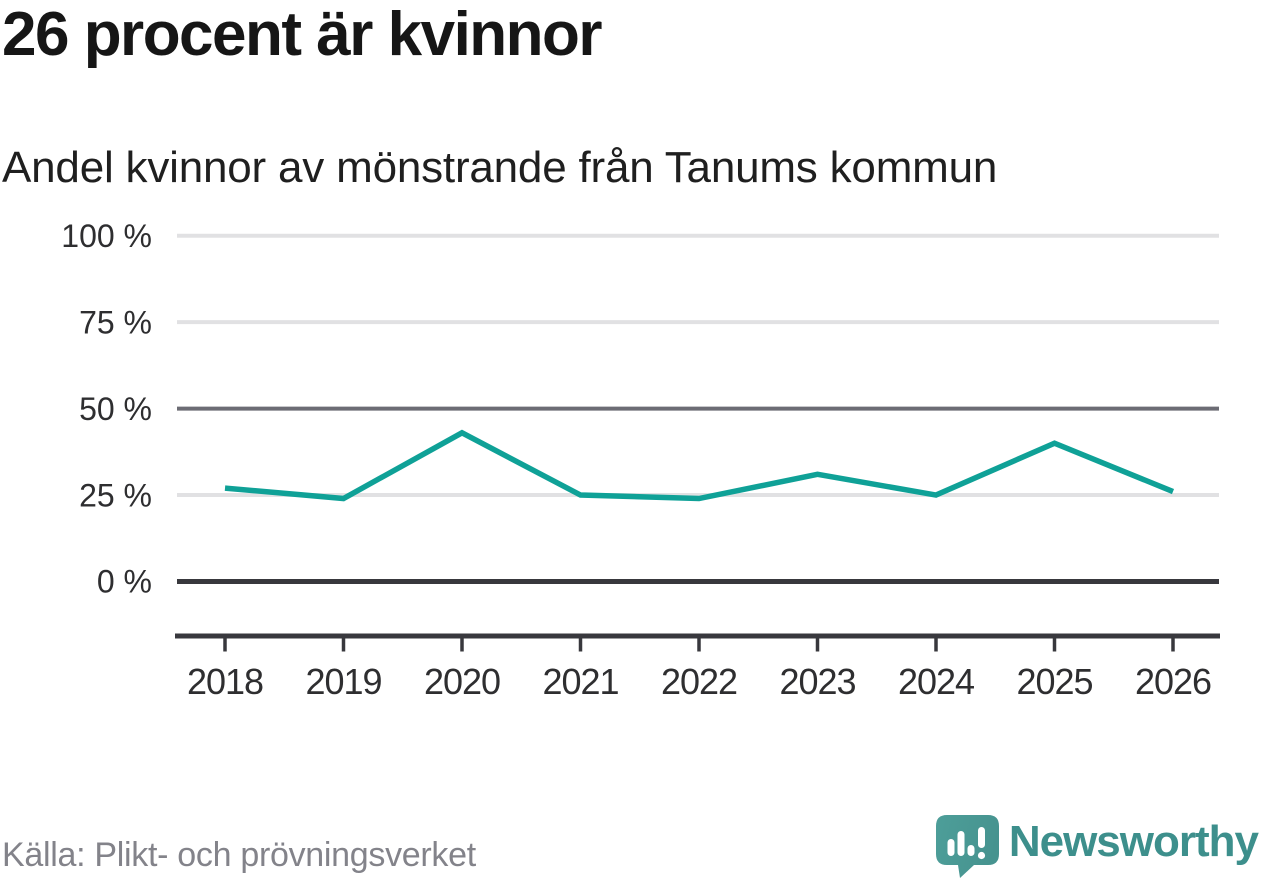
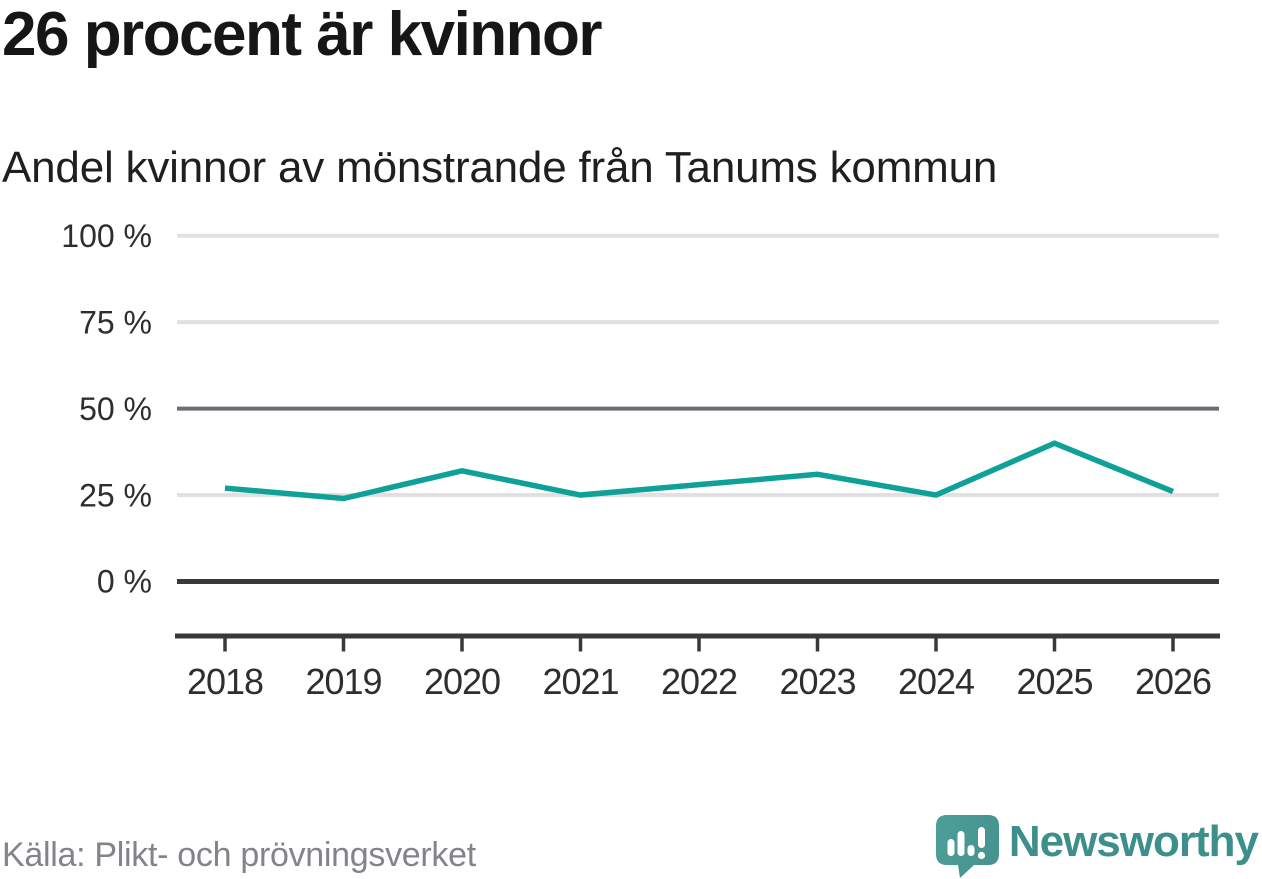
2020: 43% -> 32%
2022: 24% -> 28%
